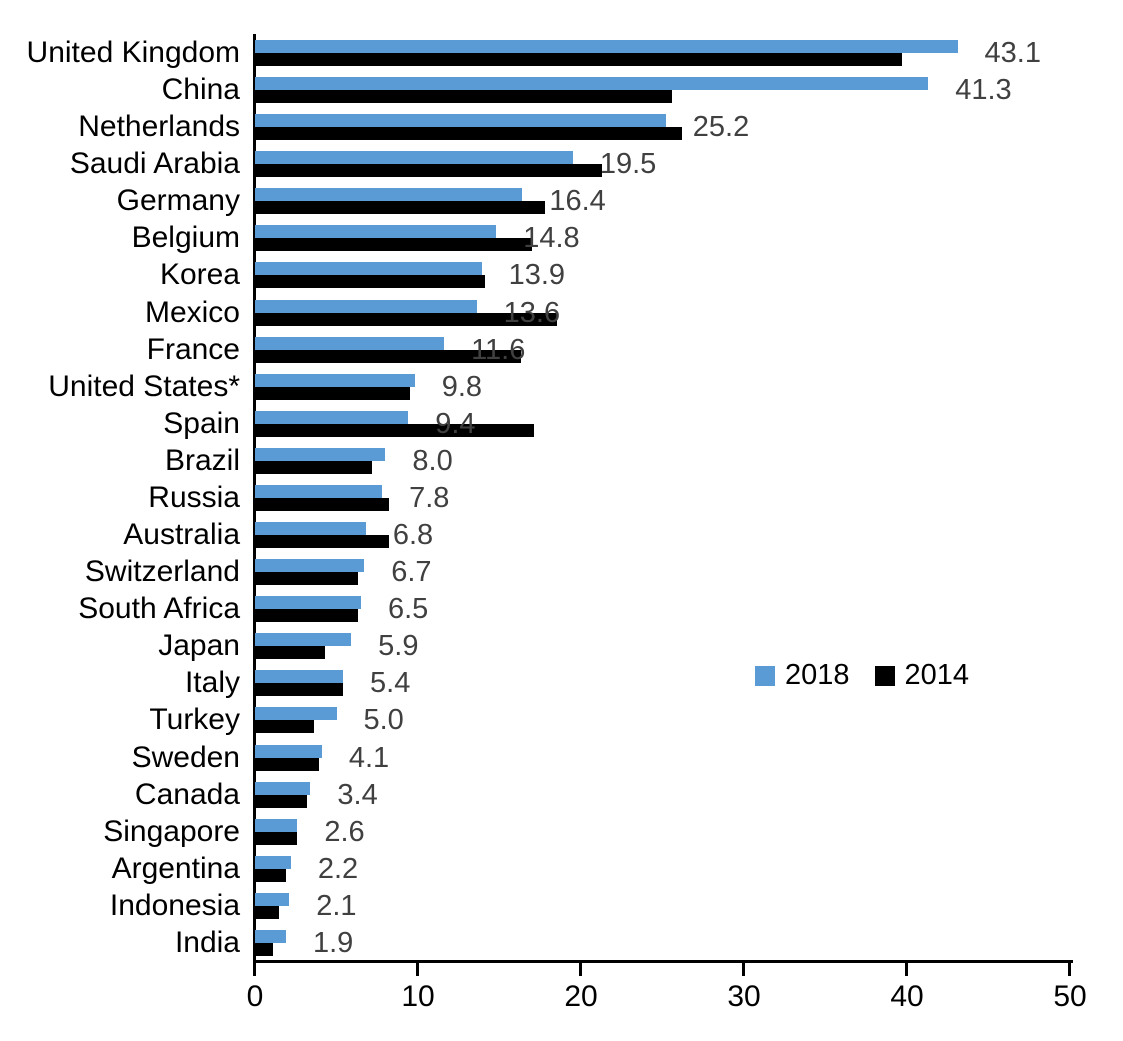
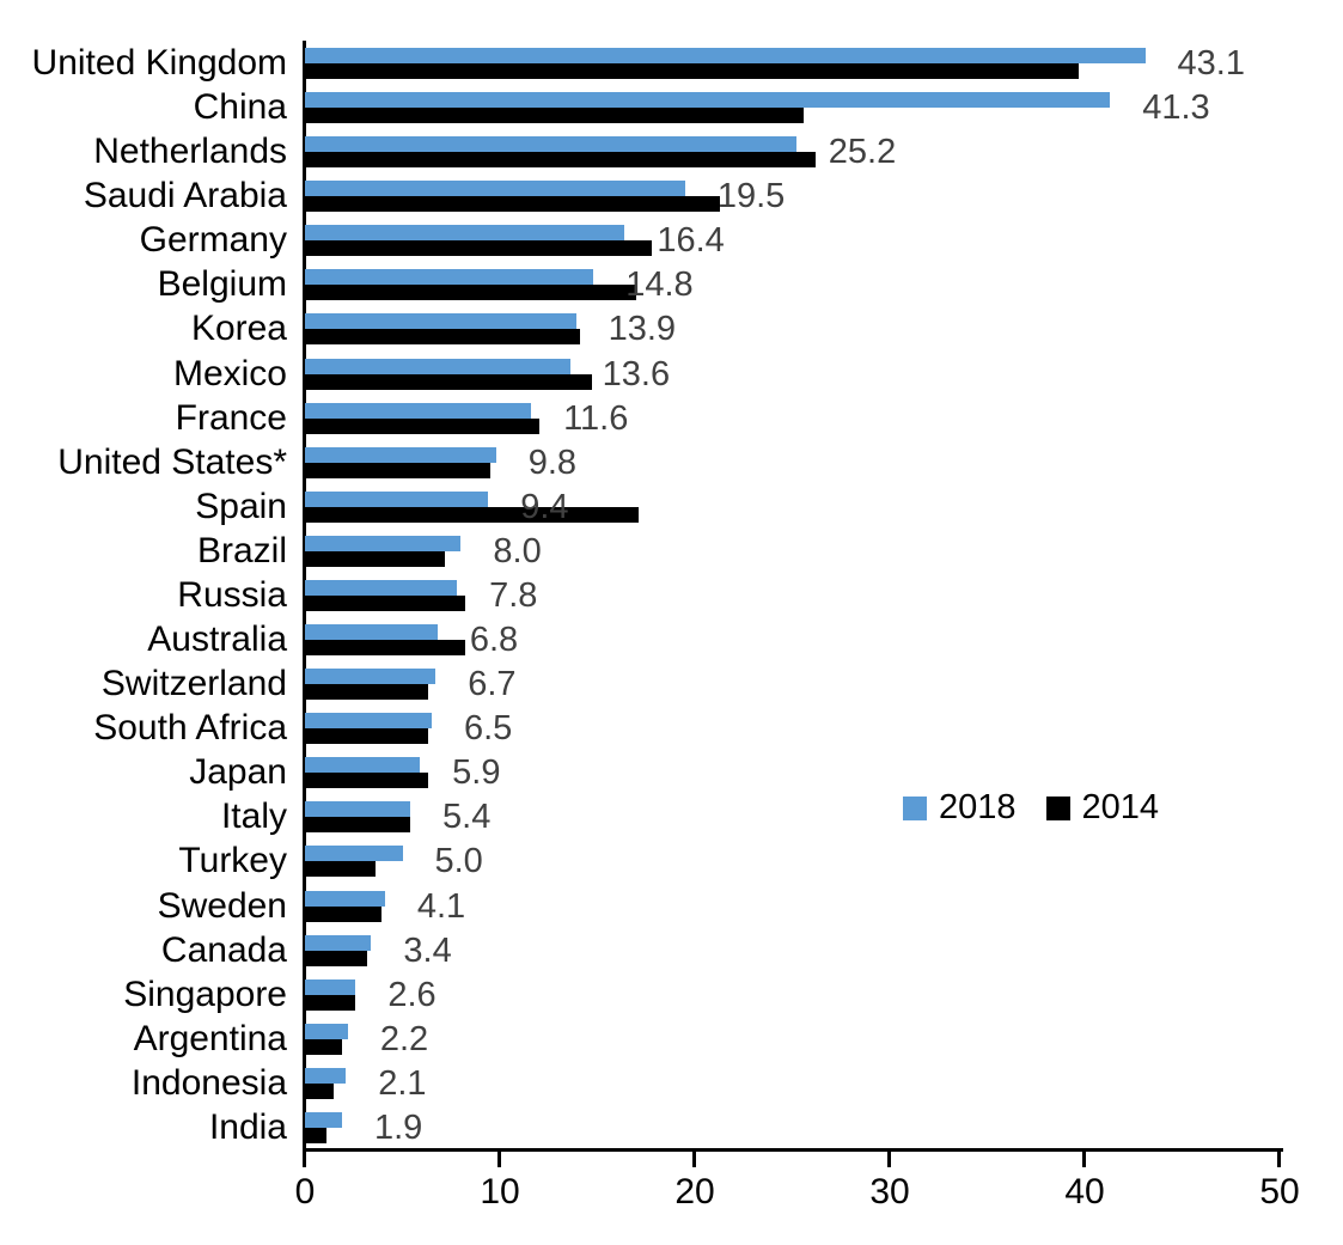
2014/Mexico: 18.5 -> 14.7
2014/France: 16.3 -> 12.0
2014/Japan: 4.3 -> 6.3
